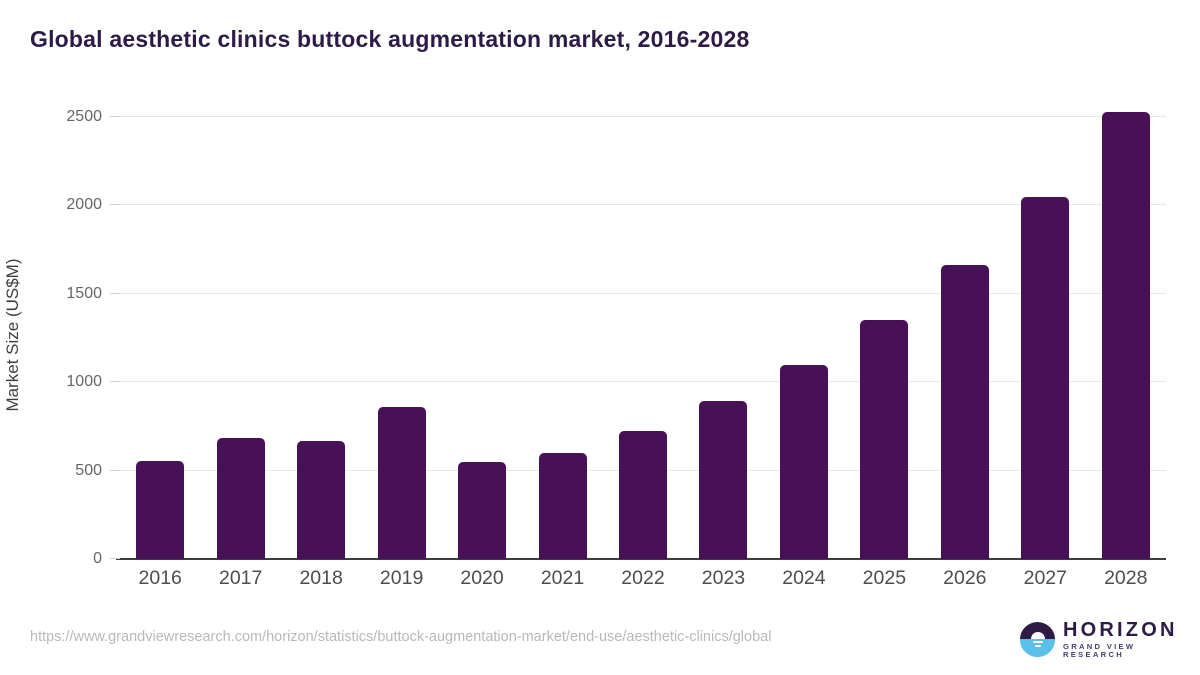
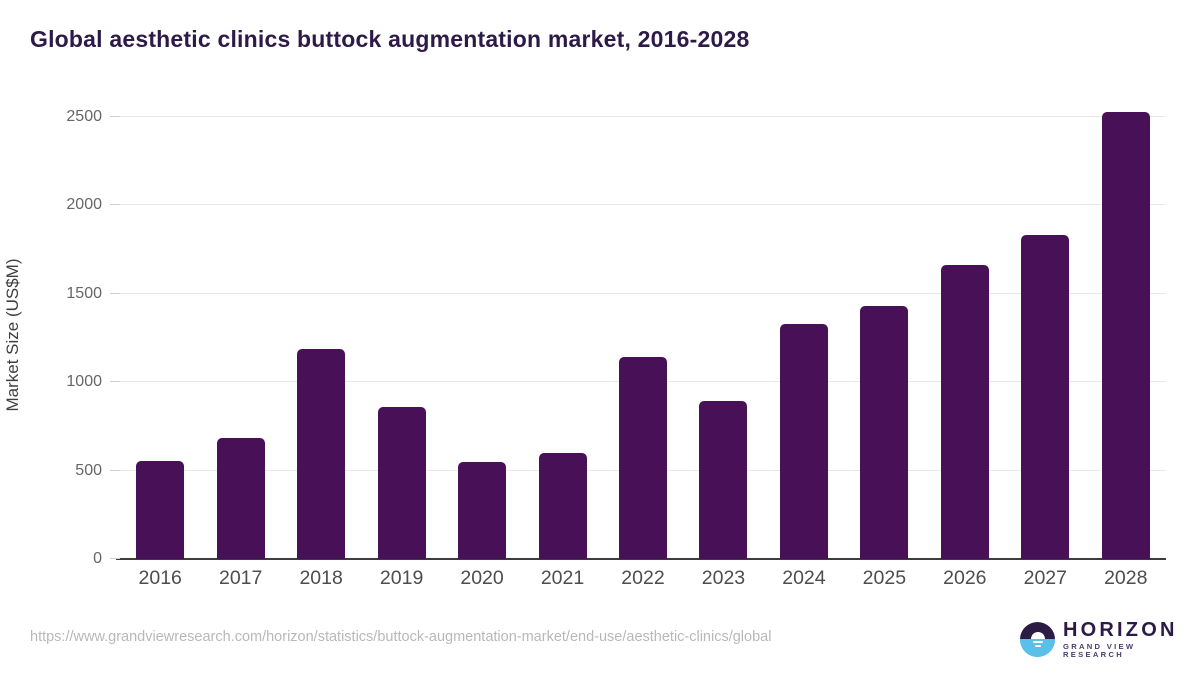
2018: 660 -> 1190
2022: 720 -> 1140
2024: 1100 -> 1330
2025: 1350 -> 1430
2027: 2040 -> 1830
